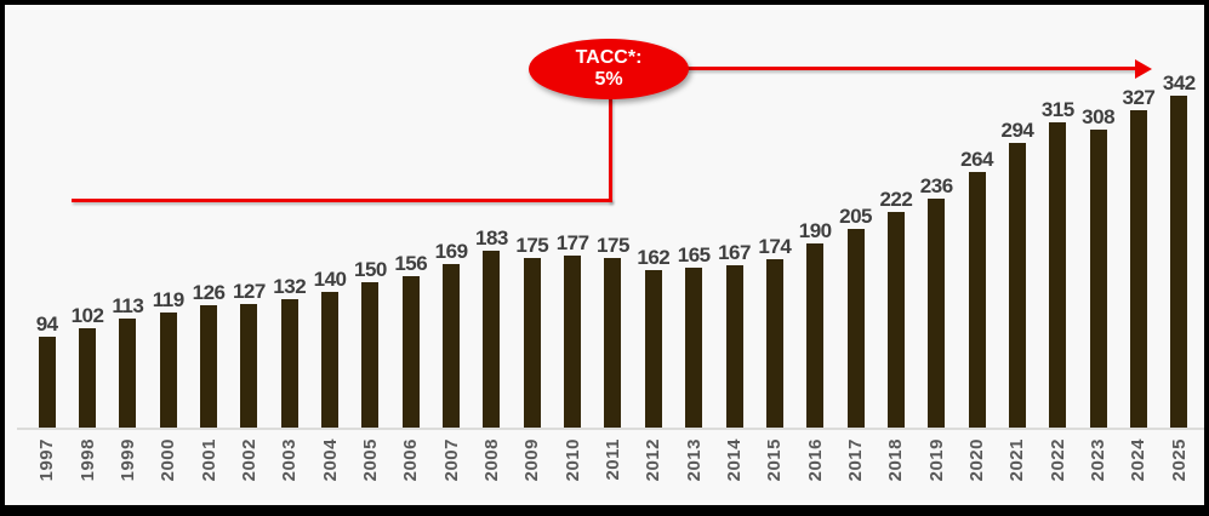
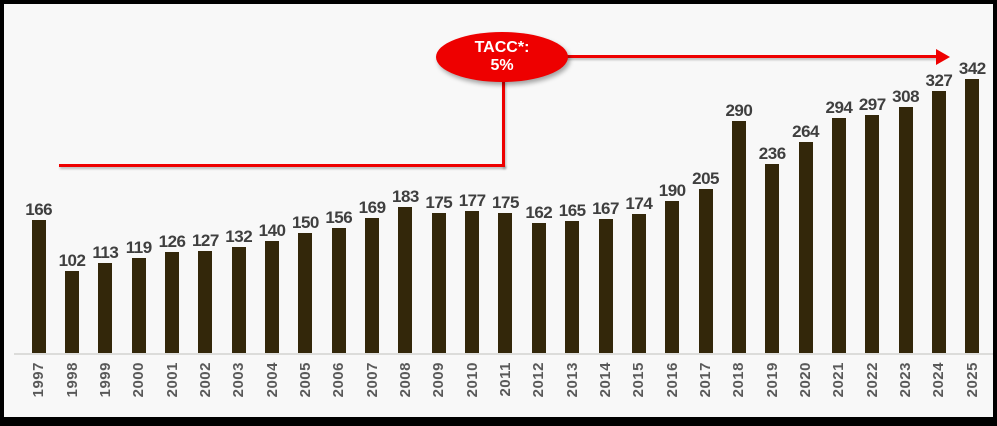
1997: 94 -> 166
2018: 222 -> 290
2022: 315 -> 297
